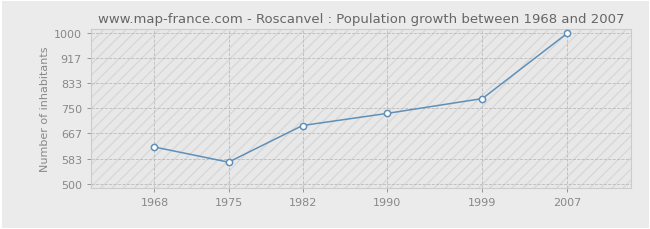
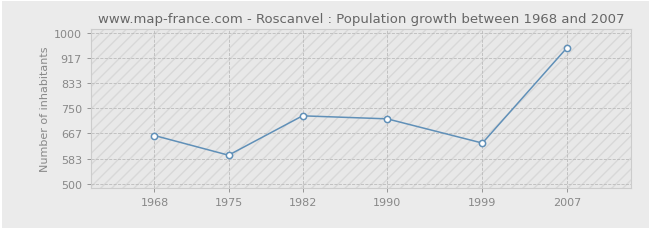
1968: 622 -> 660
1975: 572 -> 595
1982: 693 -> 725
1990: 733 -> 715
1999: 782 -> 635
2007: 997 -> 950
